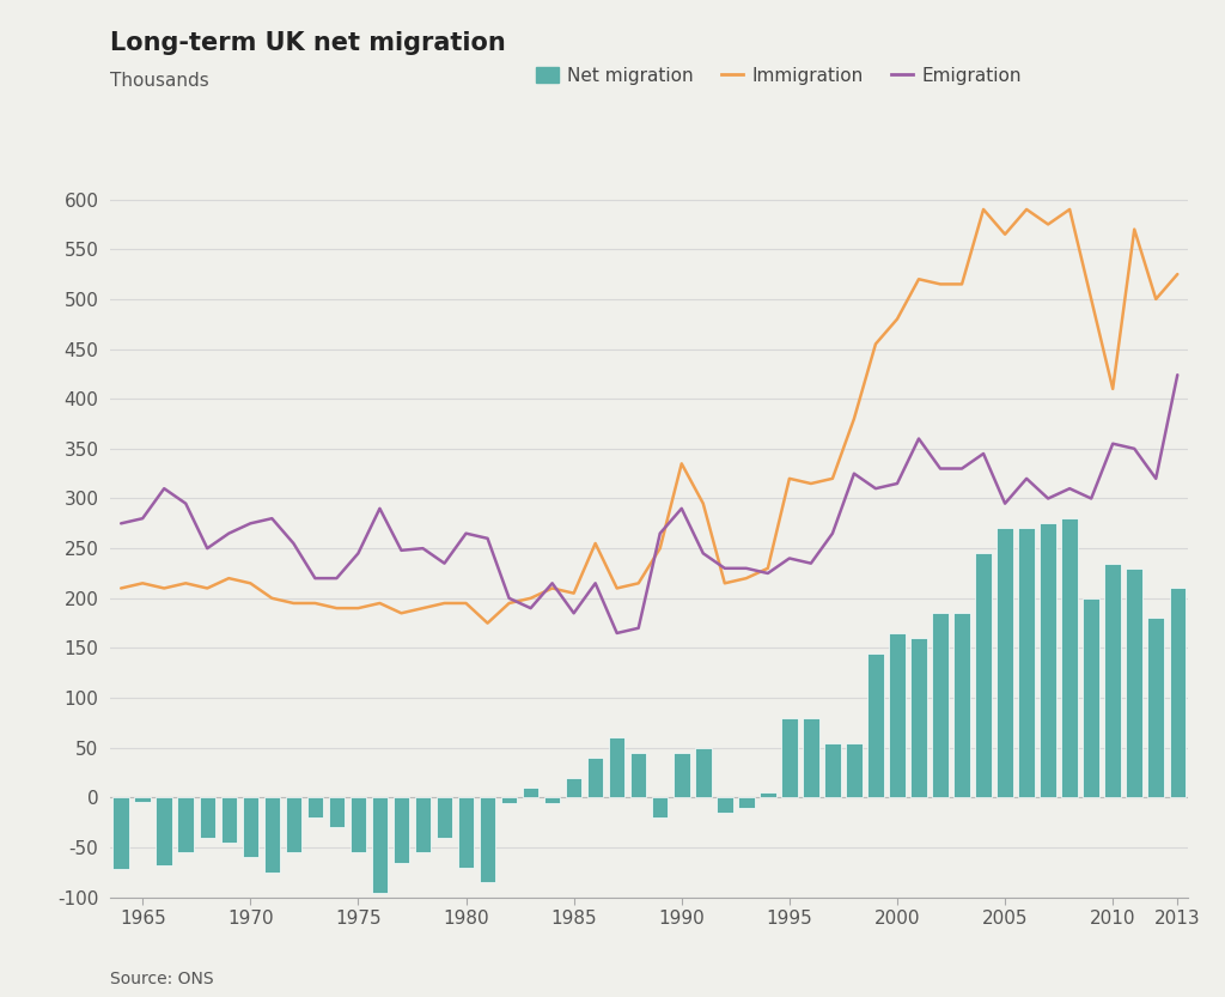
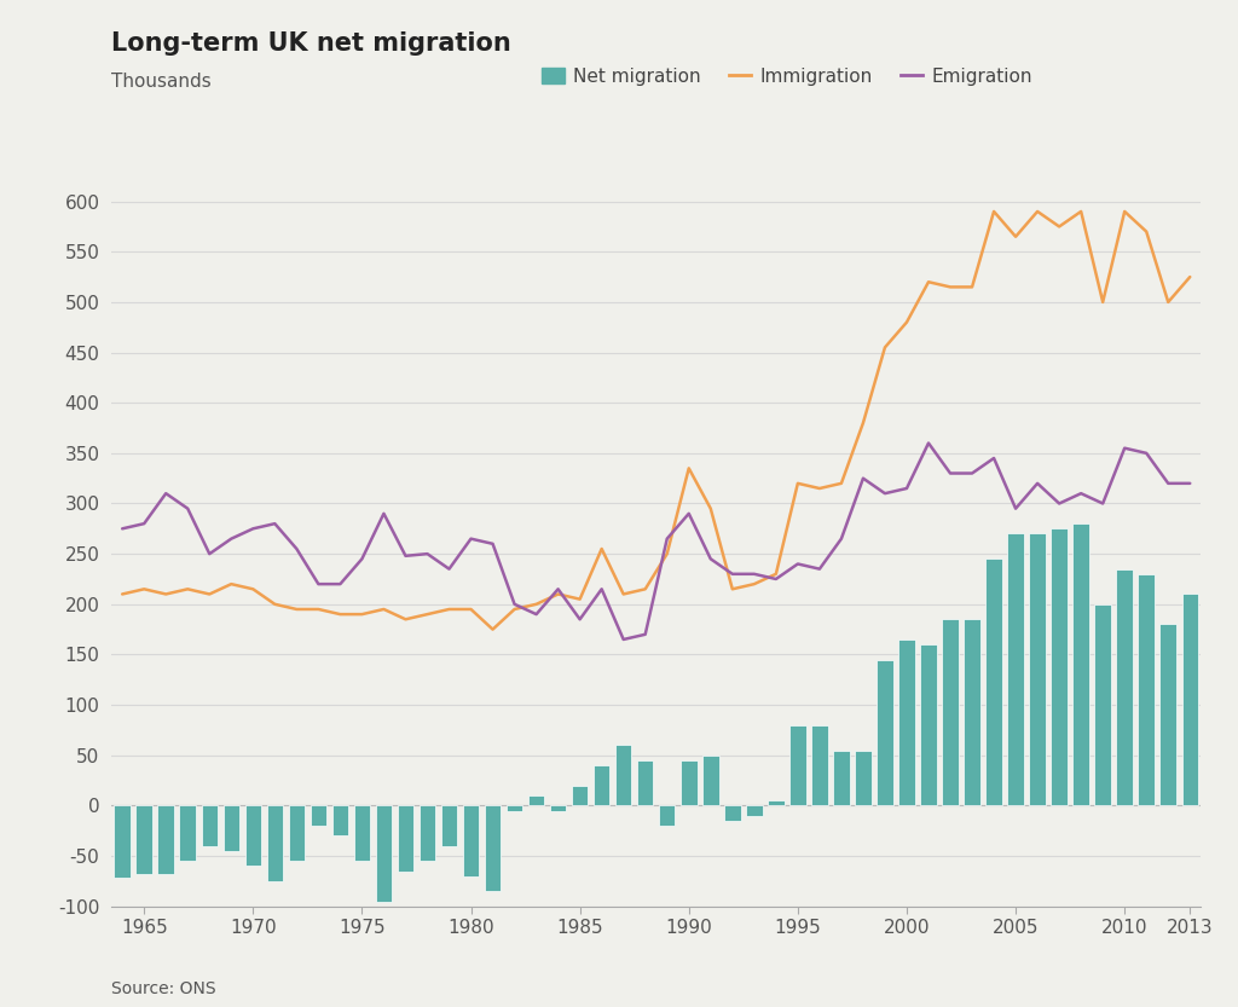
Net migration/1965: -4 -> -68
Immigration/2010: 410 -> 590
Emigration/2013: 424 -> 320
